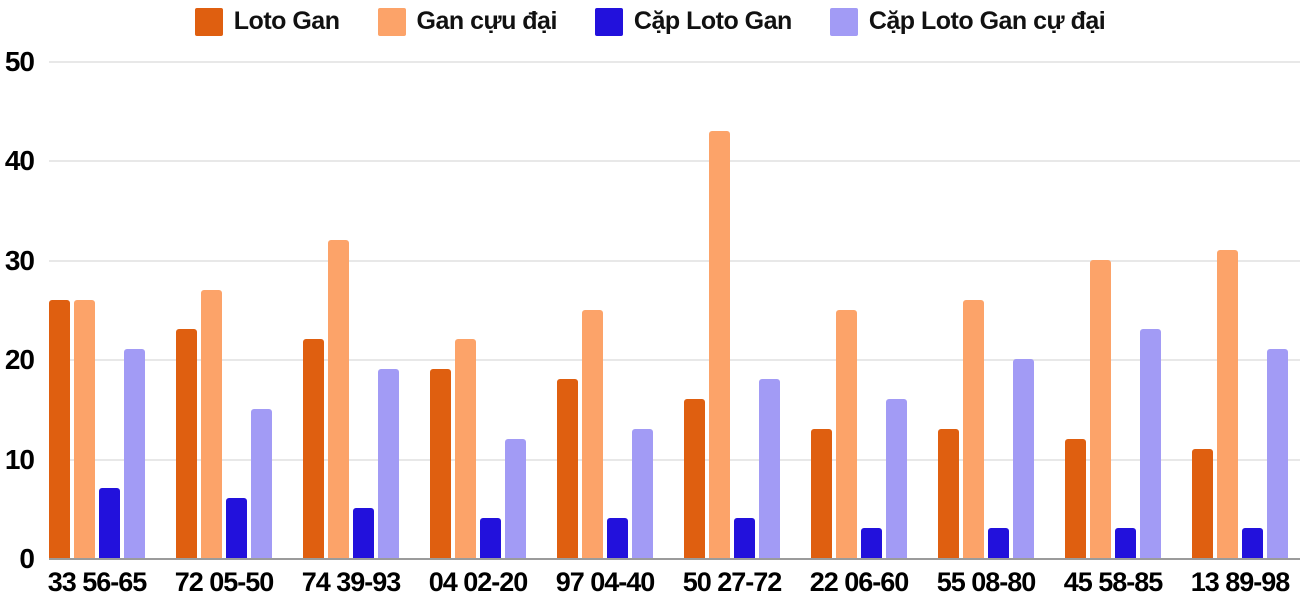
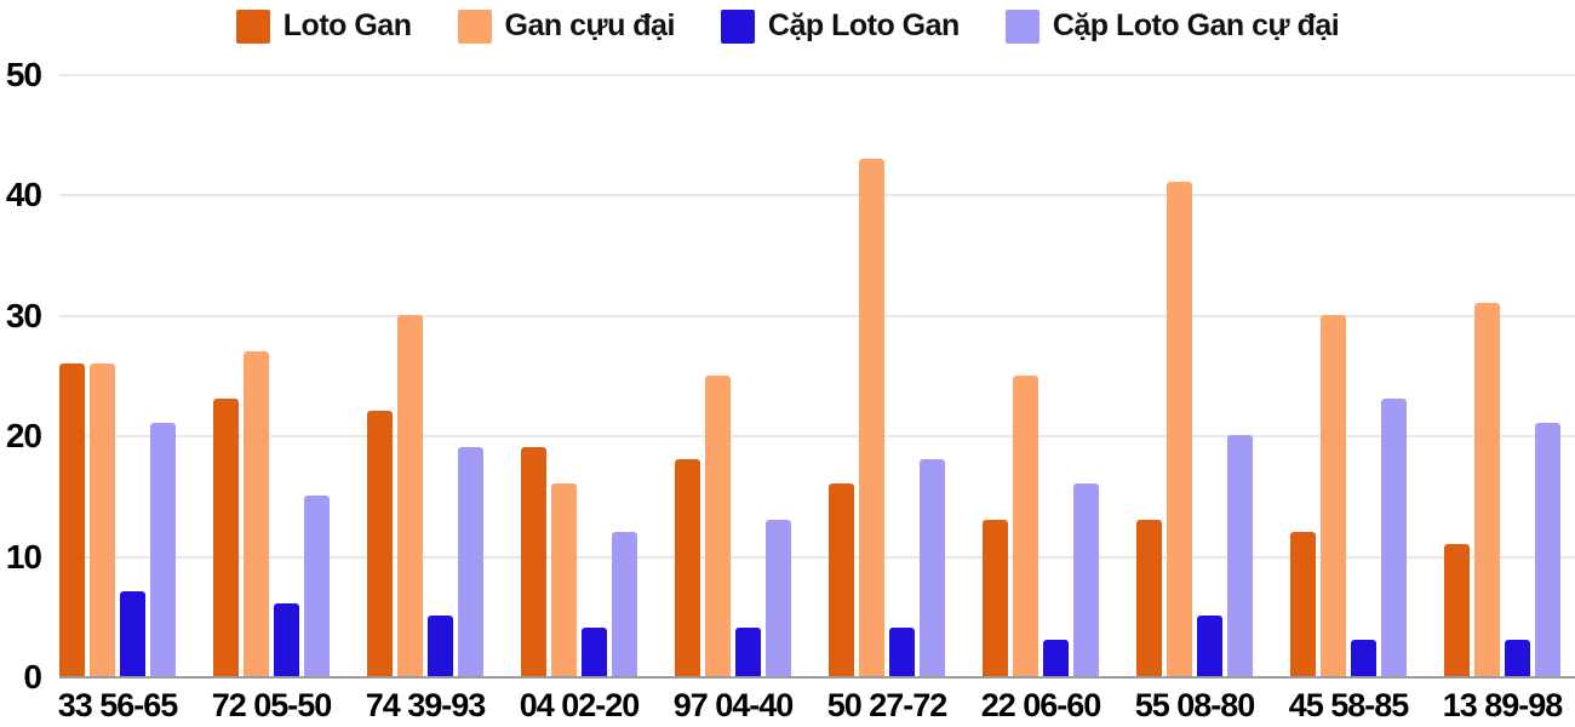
Gan cựu đại/74 39-93: 32 -> 30
Gan cựu đại/04 02-20: 22 -> 16
Gan cựu đại/55 08-80: 26 -> 41
Cặp Loto Gan/55 08-80: 3 -> 5
